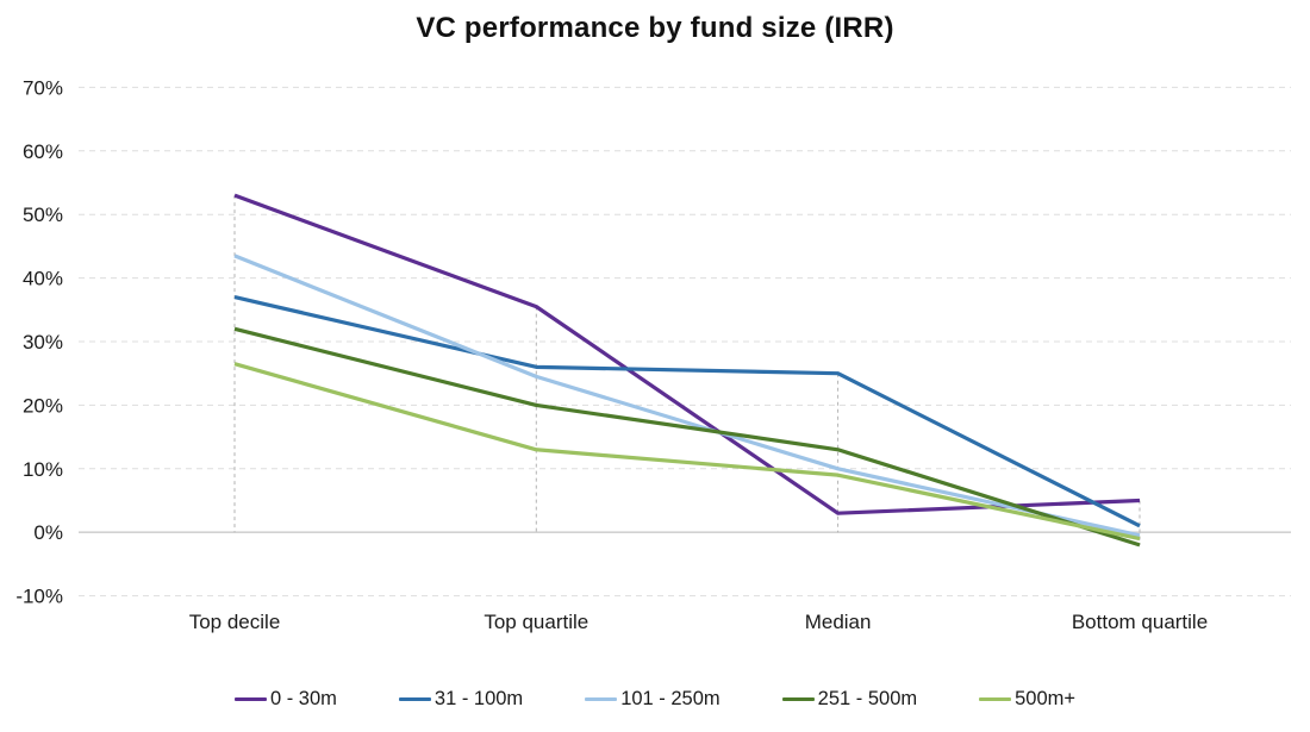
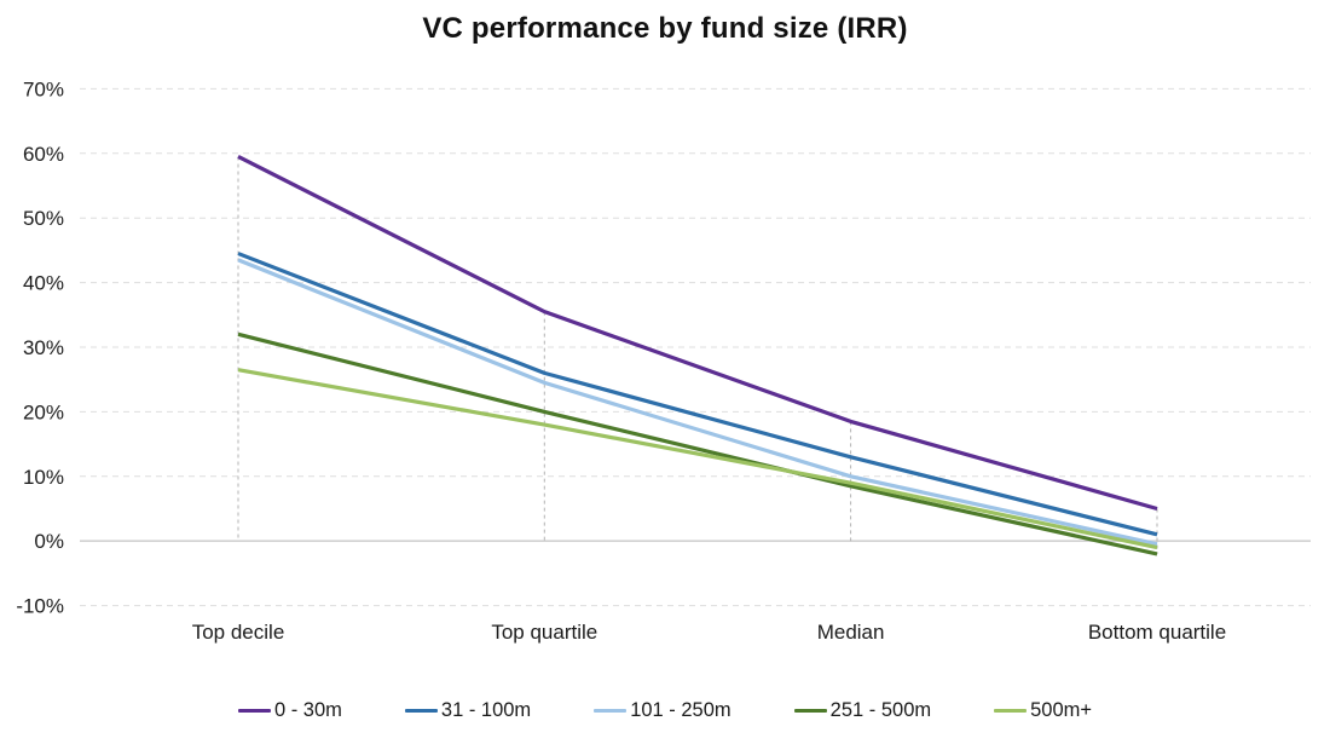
0 - 30m/Top decile: 53% -> 60%
31 - 100m/Top decile: 37% -> 44%
500m+/Top quartile: 13% -> 18%
0 - 30m/Median: 3% -> 18%
31 - 100m/Median: 25% -> 13%
251 - 500m/Median: 13% -> 8%
